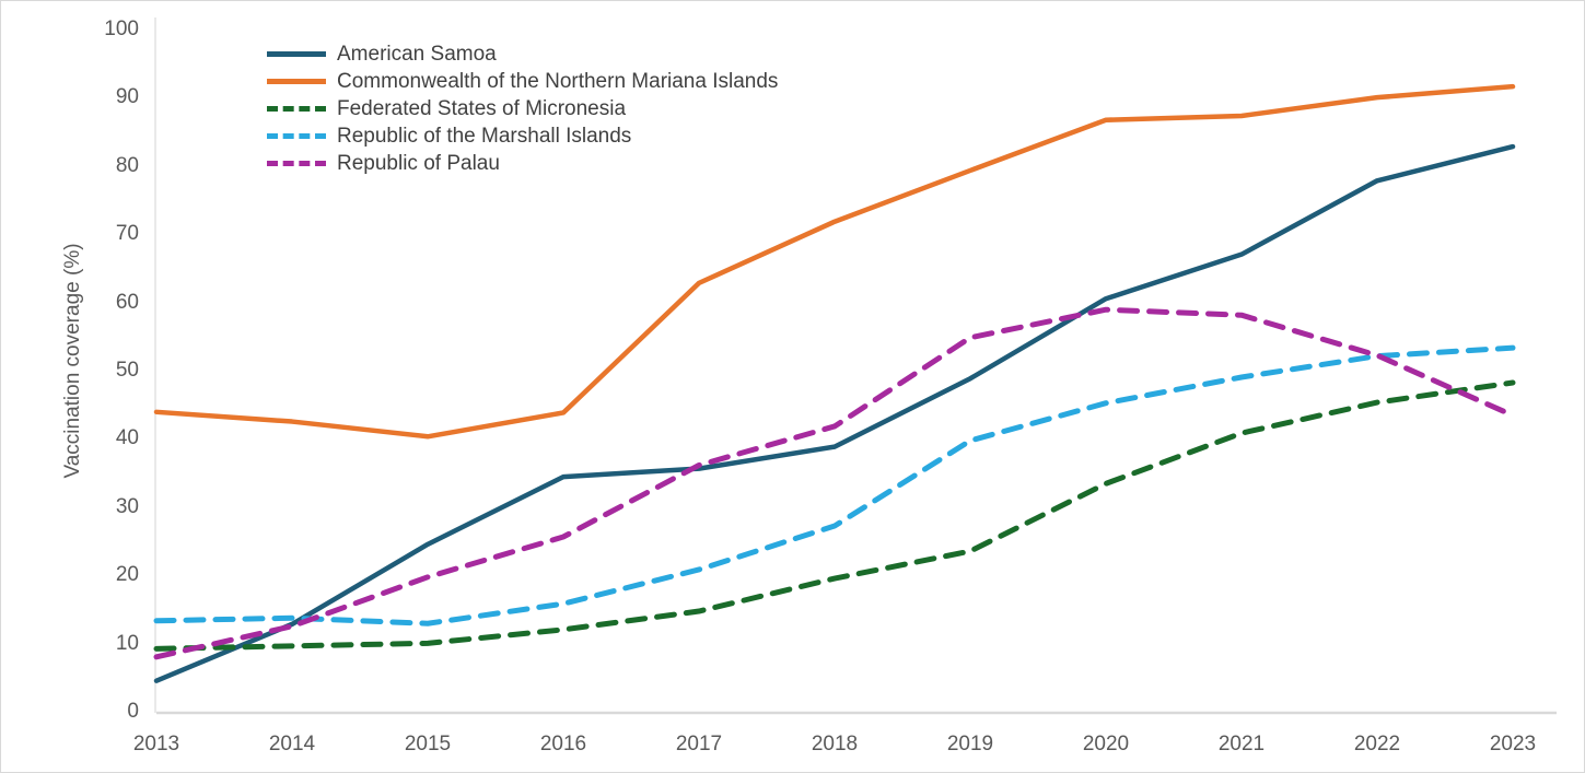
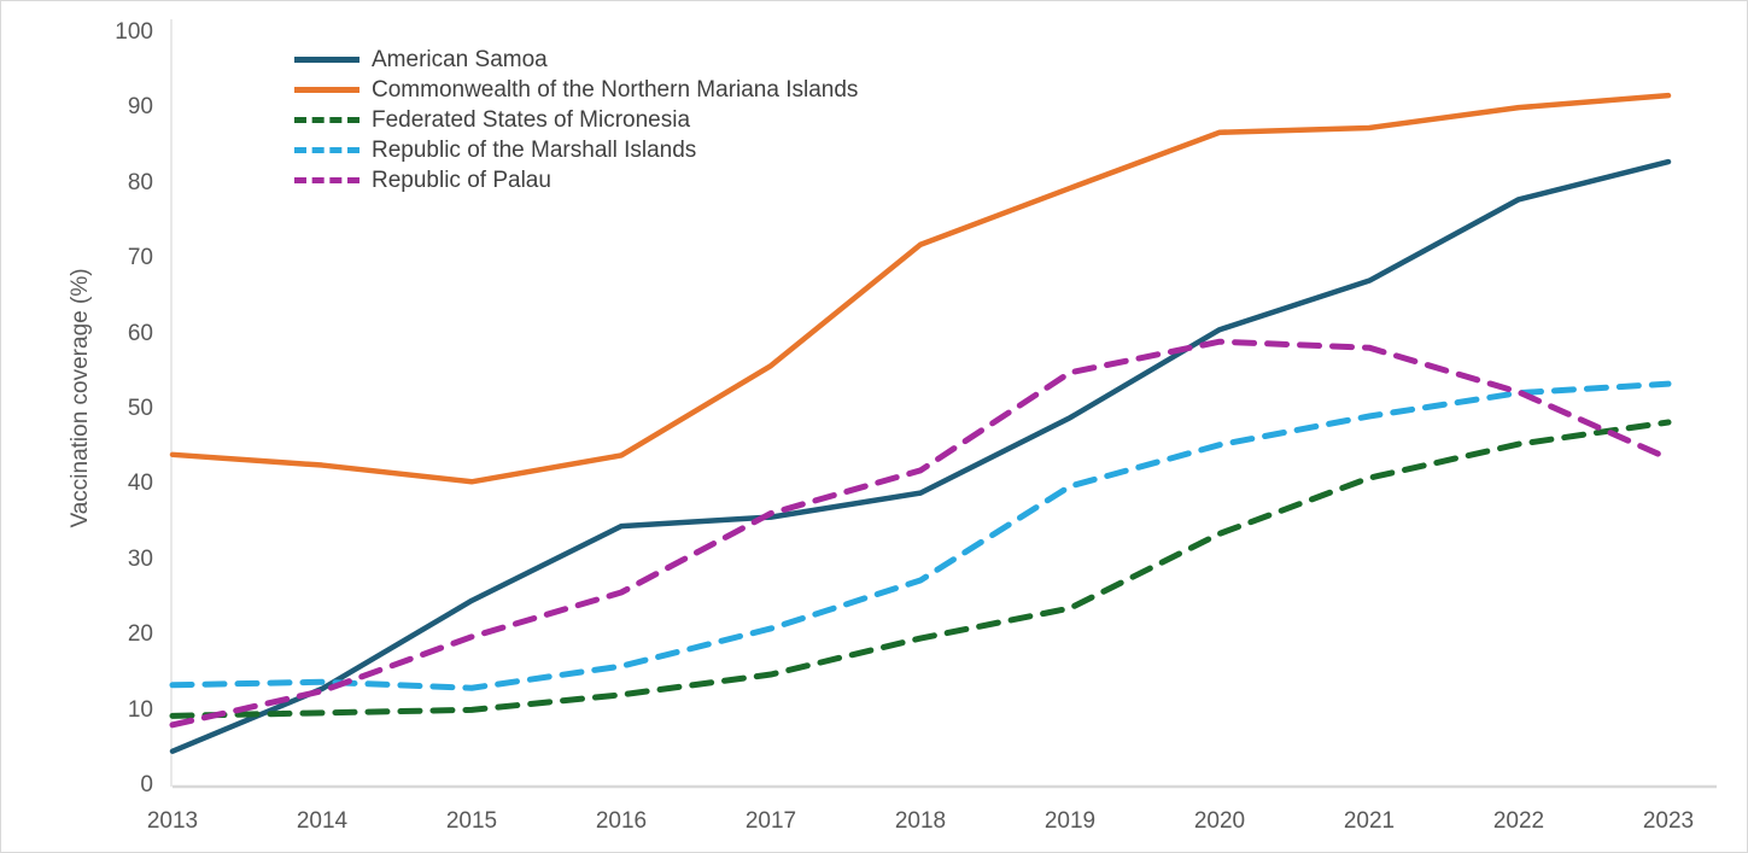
Commonwealth of the Northern Mariana Islands/2017: 63 -> 56
